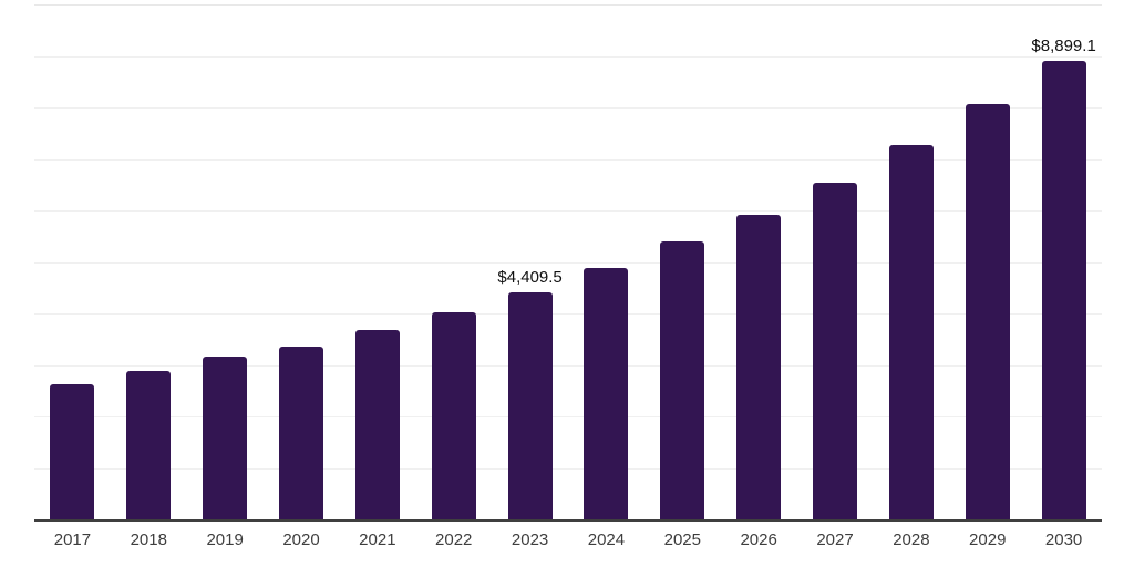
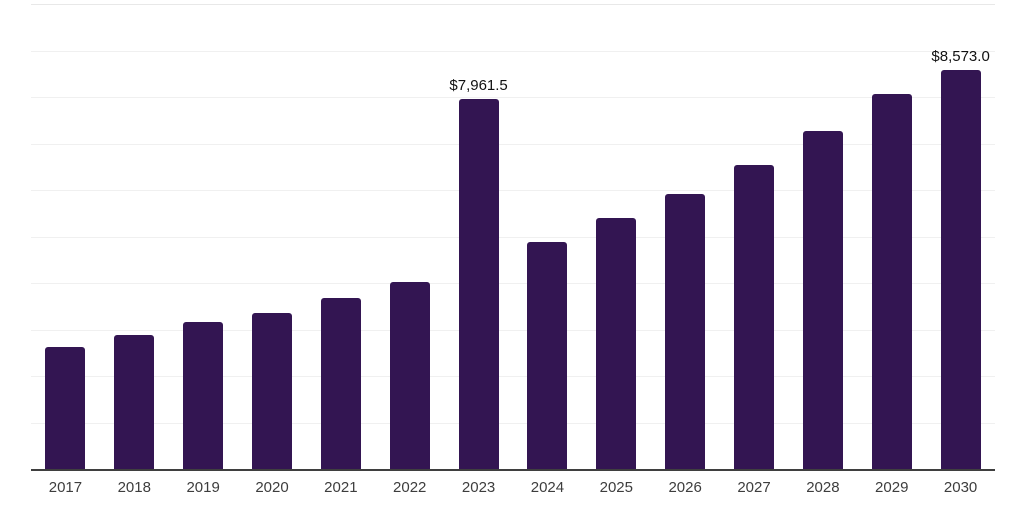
2023: $4,409.5 -> $7,961.5
2030: $8,899.1 -> $8,573.0
